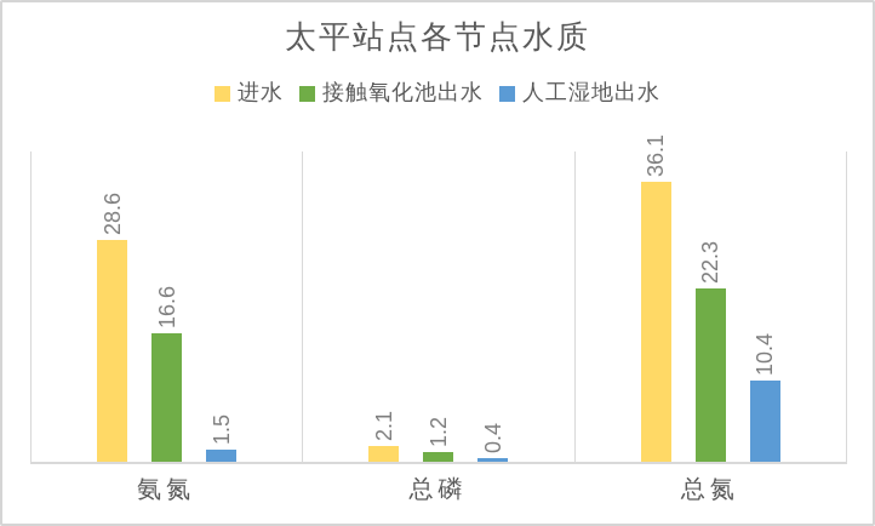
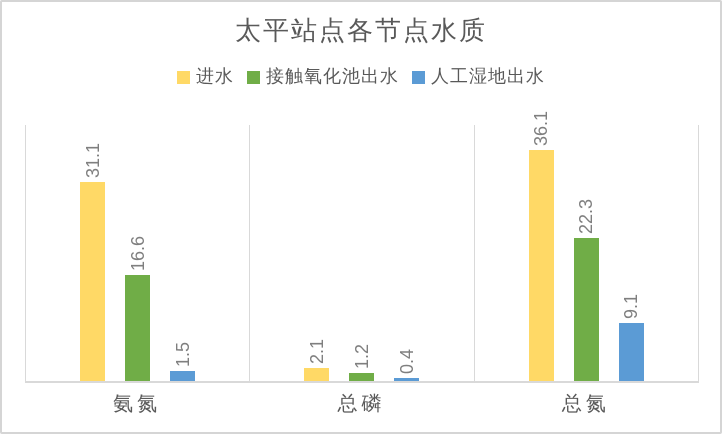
进水/氨氮: 28.6 -> 31.1
人工湿地出水/总氮: 10.4 -> 9.1
